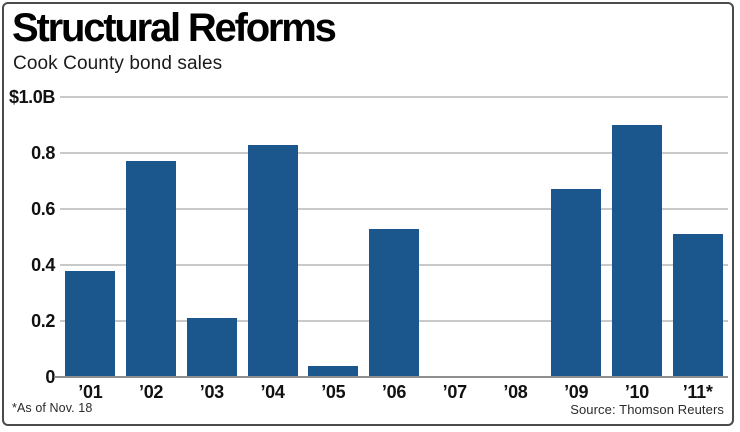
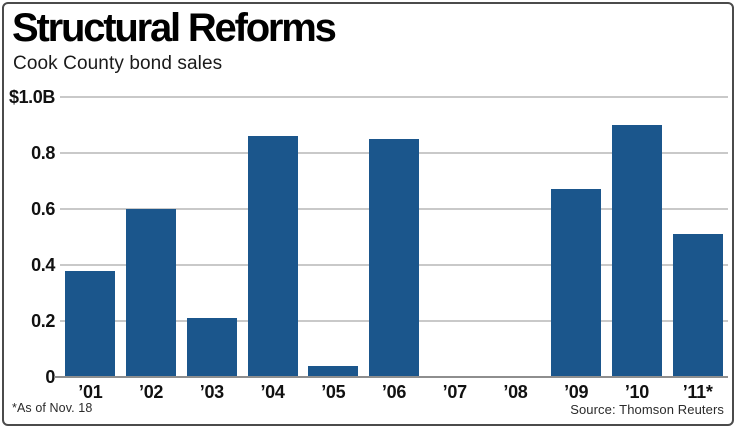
’02: $0.77B -> $0.60B
’04: $0.83B -> $0.86B
’06: $0.53B -> $0.85B
